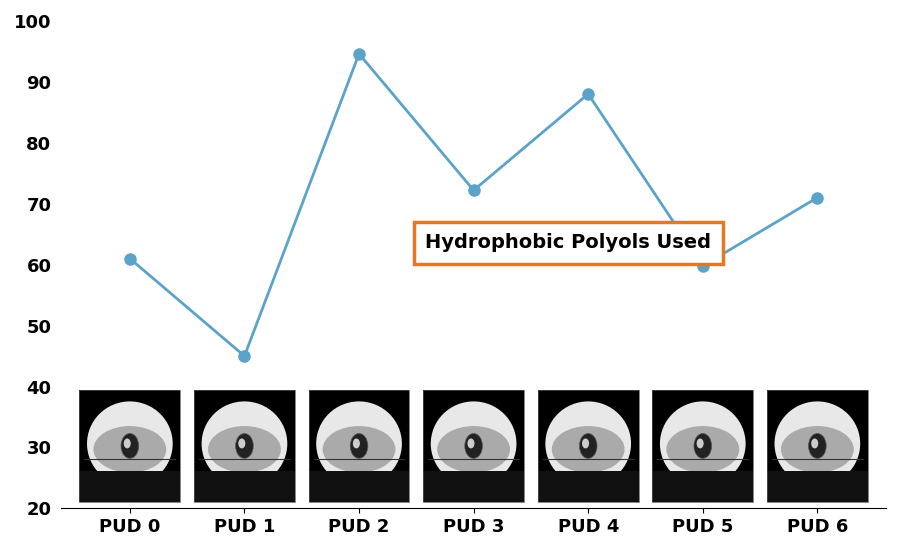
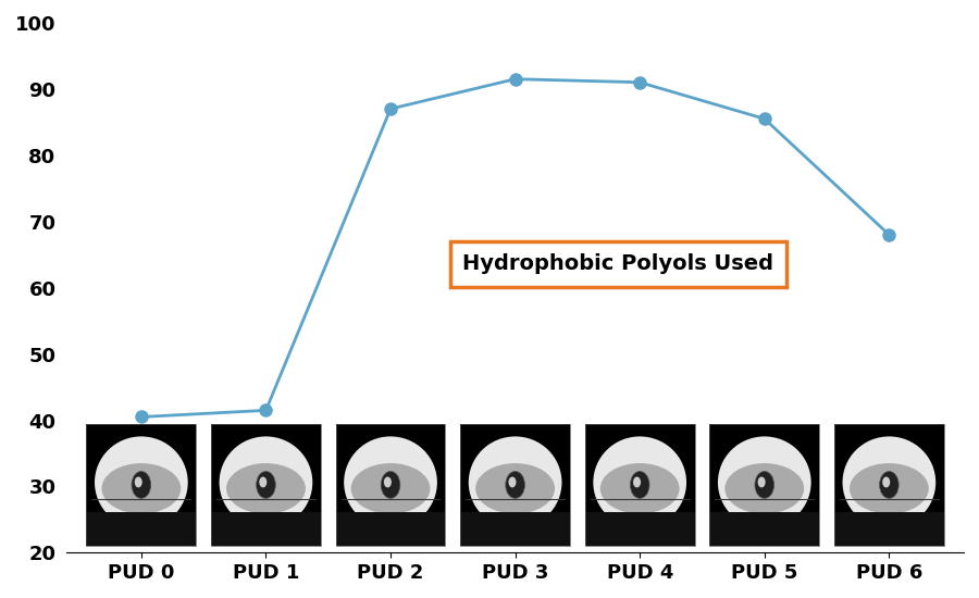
PUD 0: 61.0 -> 40.5
PUD 1: 45.0 -> 41.5
PUD 2: 94.6 -> 87.0
PUD 3: 72.2 -> 91.5
PUD 4: 88.0 -> 91.0
PUD 5: 59.8 -> 85.5
PUD 6: 71.0 -> 68.0
